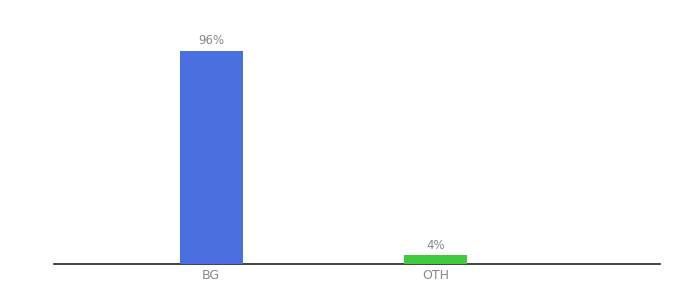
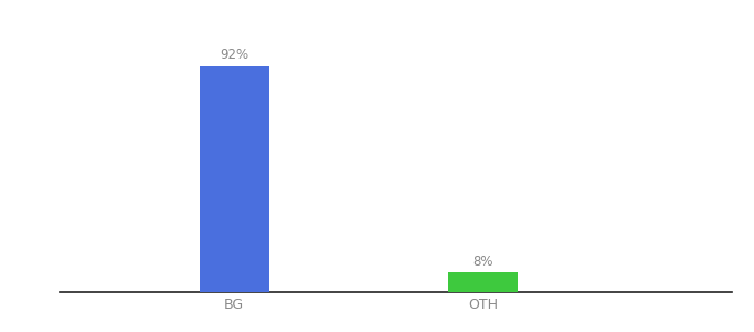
BG: 96% -> 92%
OTH: 4% -> 8%
